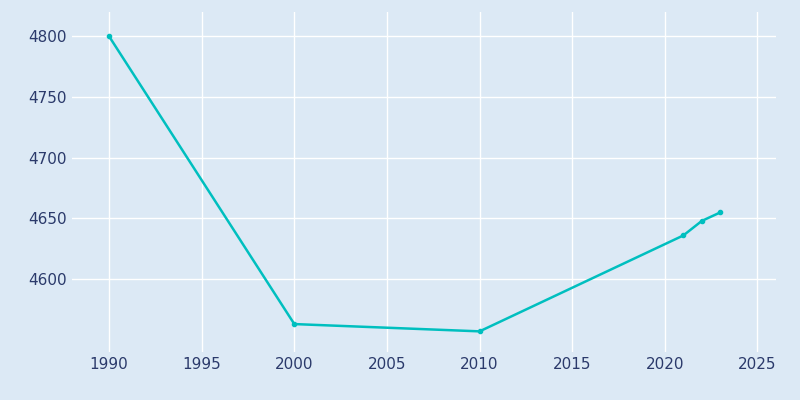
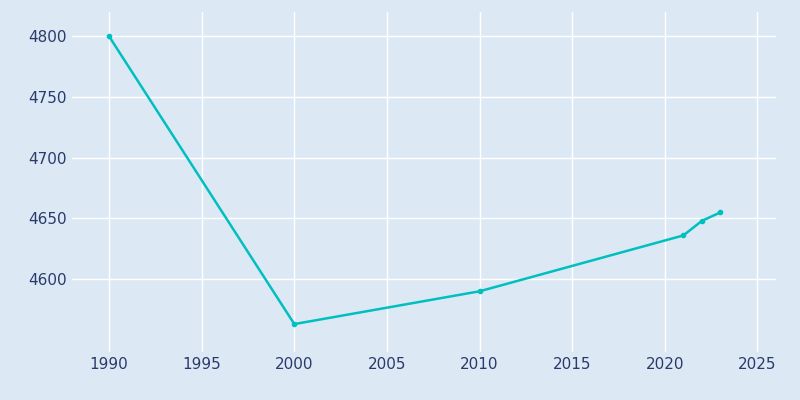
2010: 4557 -> 4590
